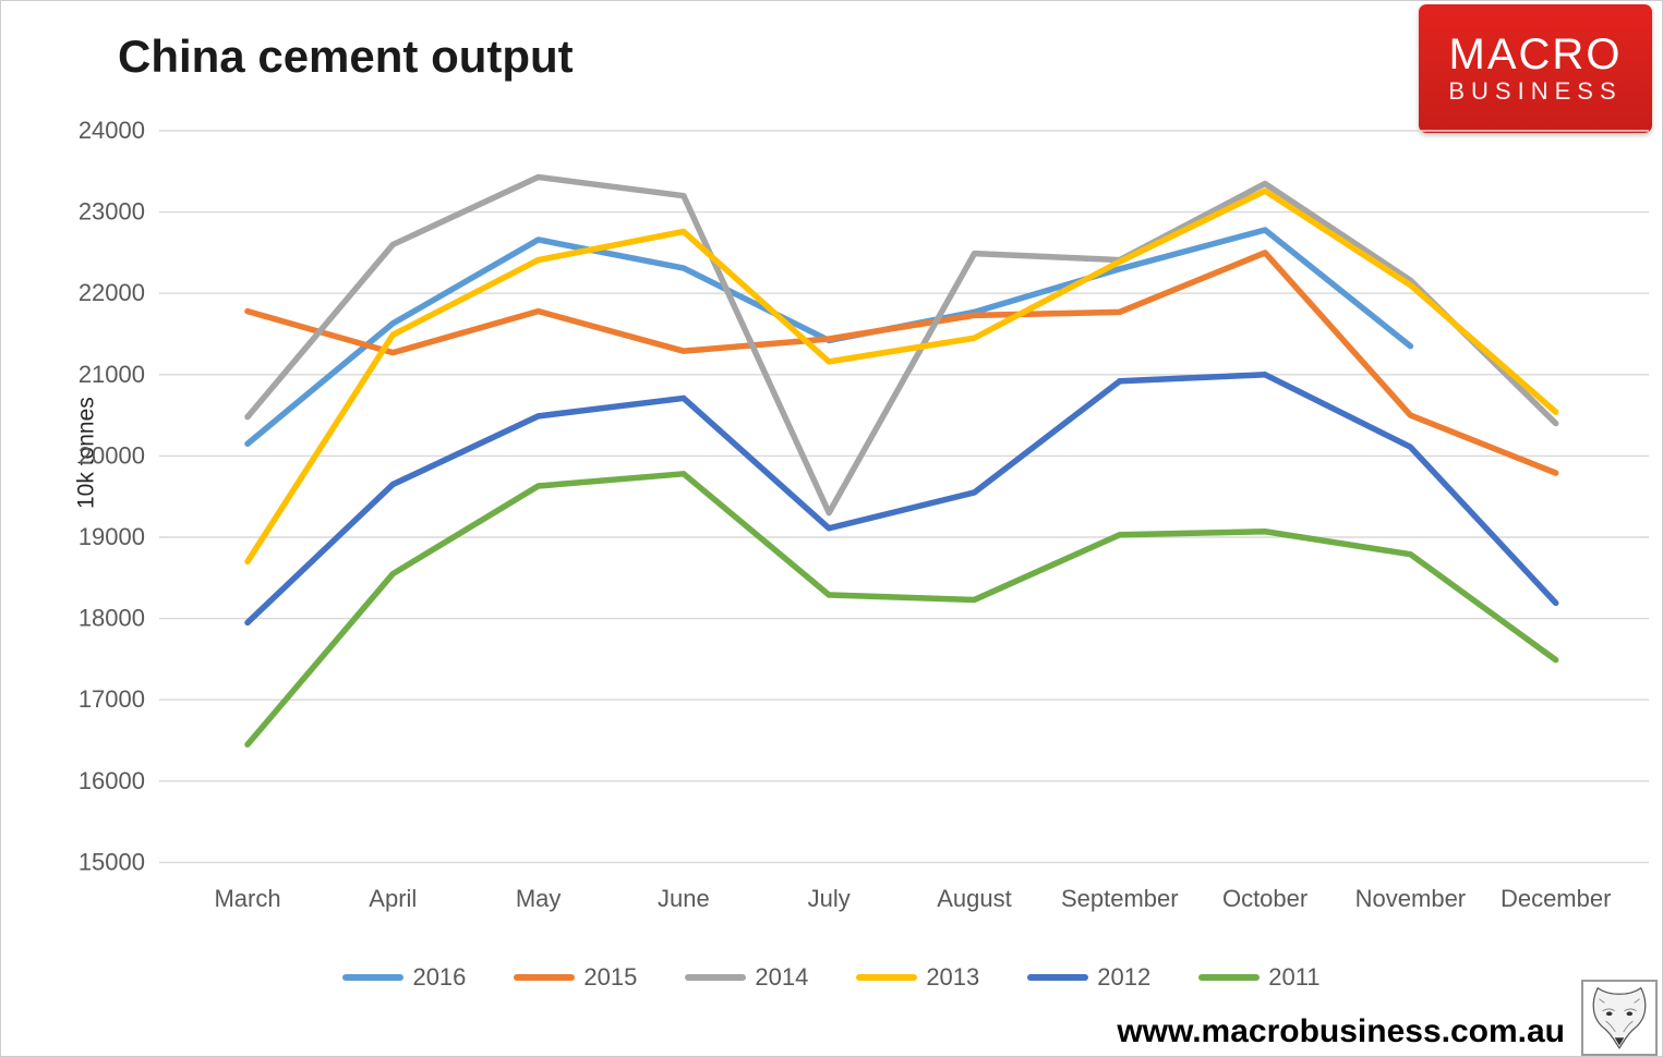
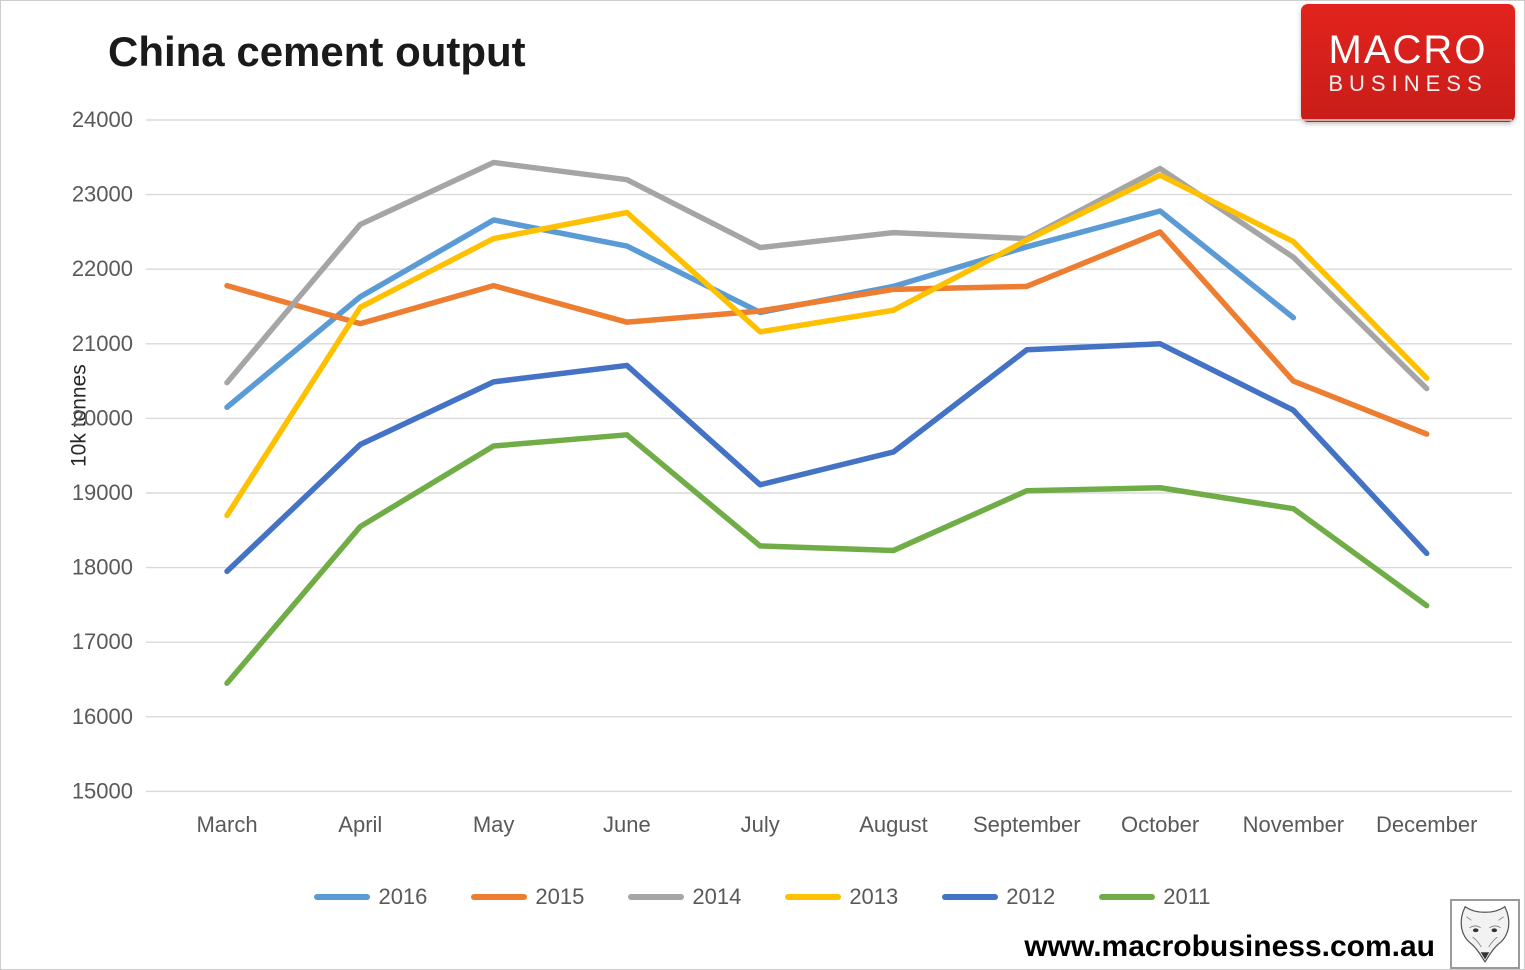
2014/July: 19300 -> 22300
2013/November: 22100 -> 22400
